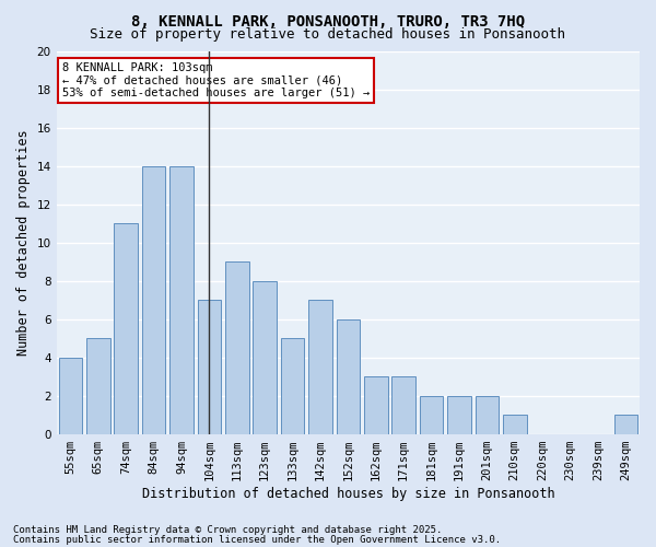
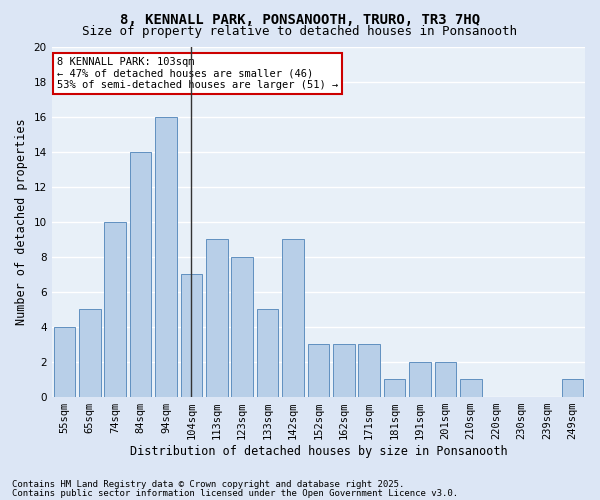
74sqm: 11 -> 10
94sqm: 14 -> 16
142sqm: 7 -> 9
152sqm: 6 -> 3
181sqm: 2 -> 1
